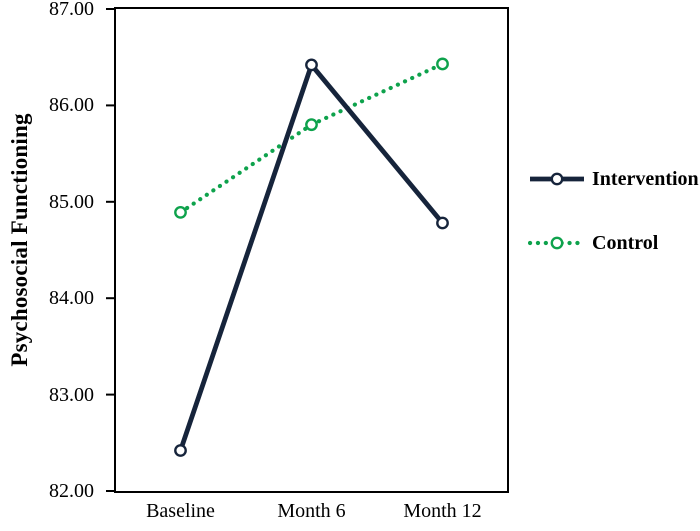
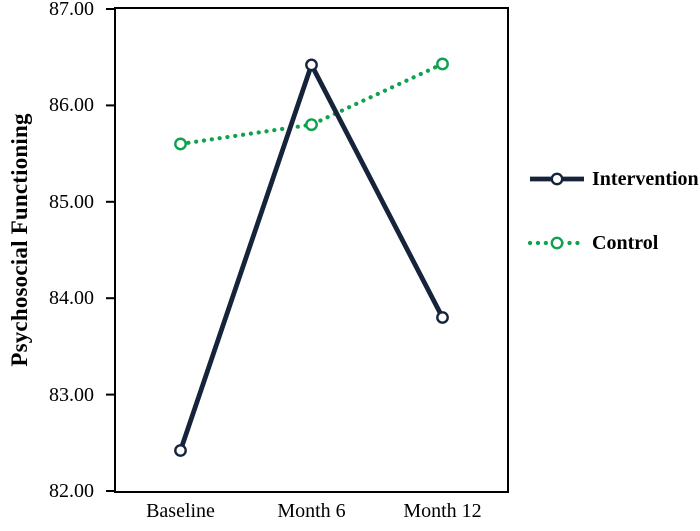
Control/Baseline: 84.9 -> 85.6
Intervention/Month 12: 84.8 -> 83.8
